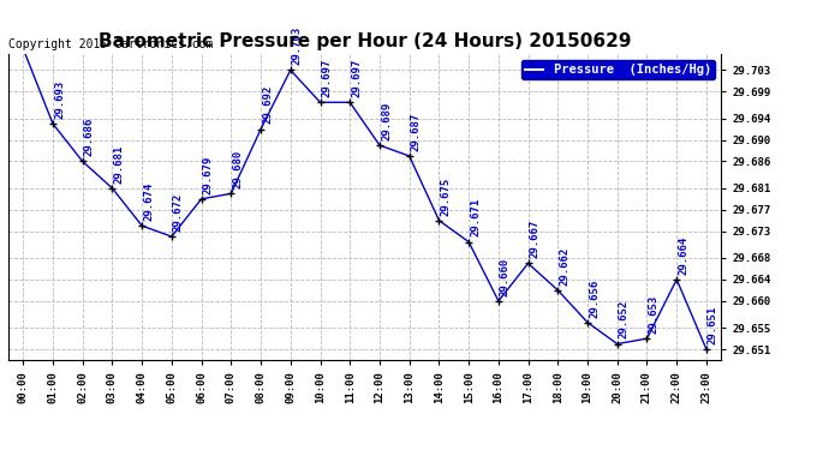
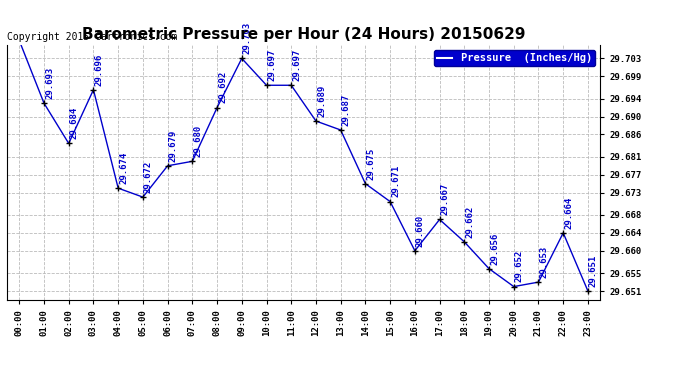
02:00: 29.686 -> 29.684
03:00: 29.681 -> 29.696
